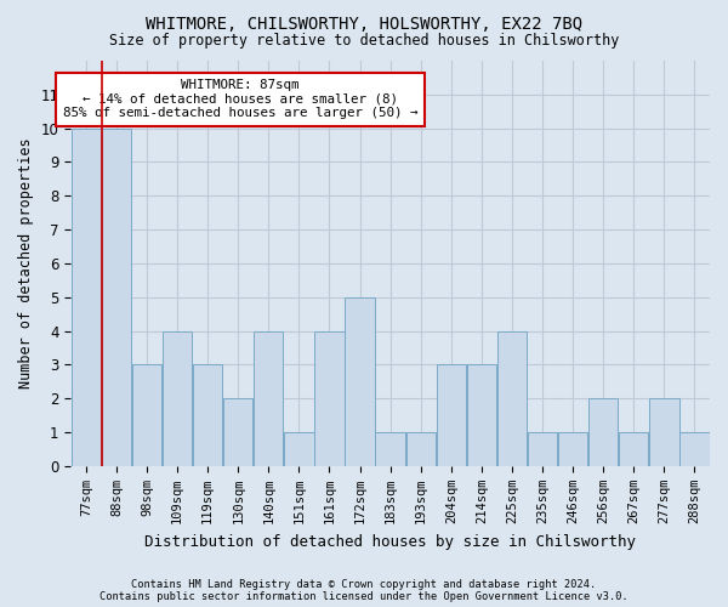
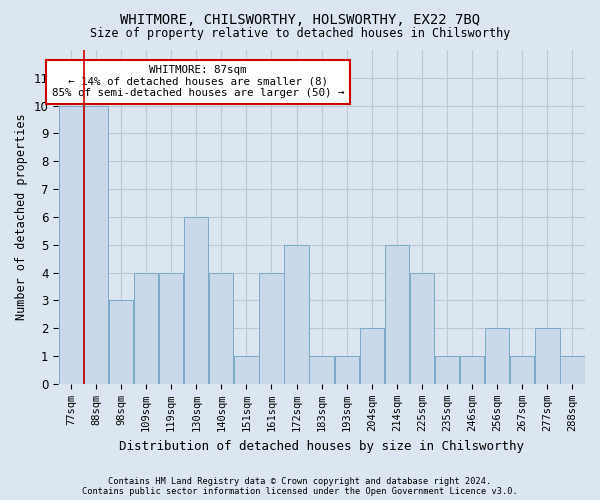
119sqm: 3 -> 4
130sqm: 2 -> 6
204sqm: 3 -> 2
214sqm: 3 -> 5
